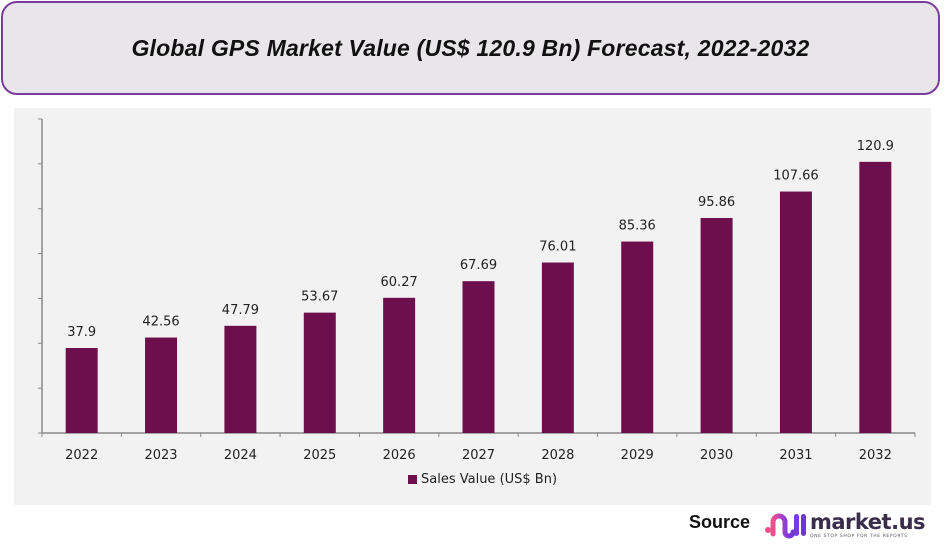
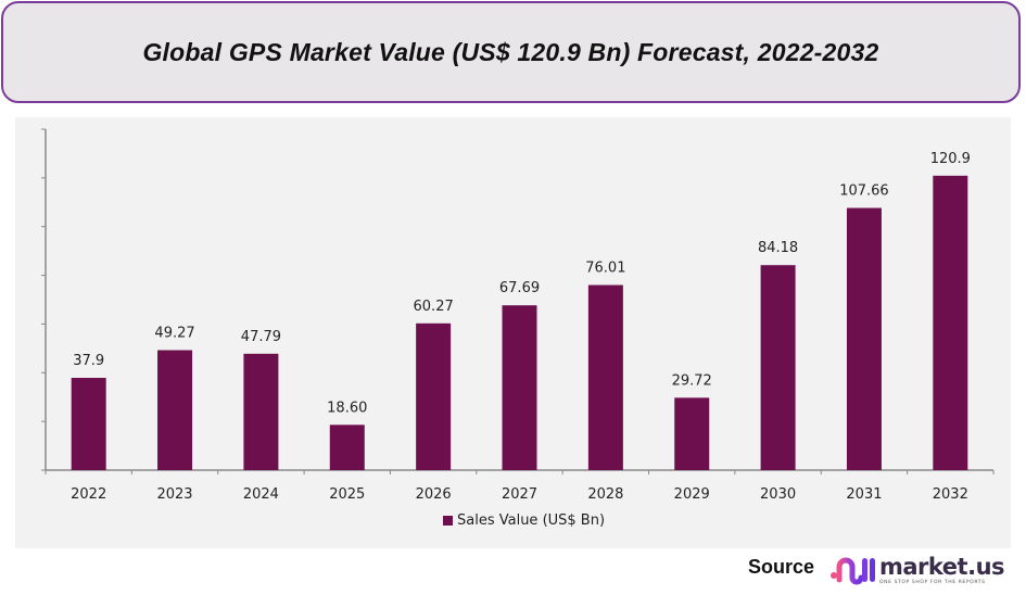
2023: 42.56 -> 49.27
2025: 53.67 -> 18.60
2029: 85.36 -> 29.72
2030: 95.86 -> 84.18
